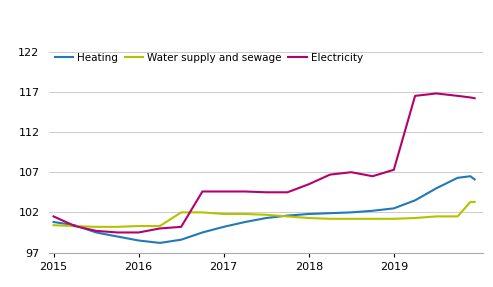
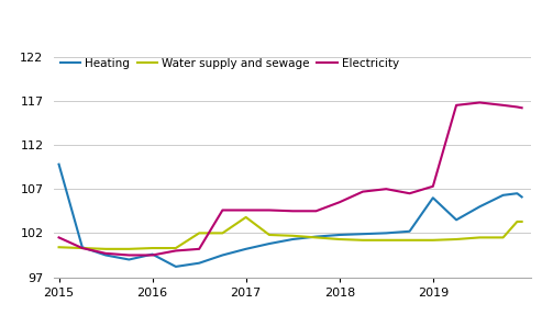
Heating/2015: 100.8 -> 109.8
Heating/2016: 98.5 -> 99.6
Water supply and sewage/2017: 101.8 -> 103.8
Heating/2019: 102.5 -> 106.0
